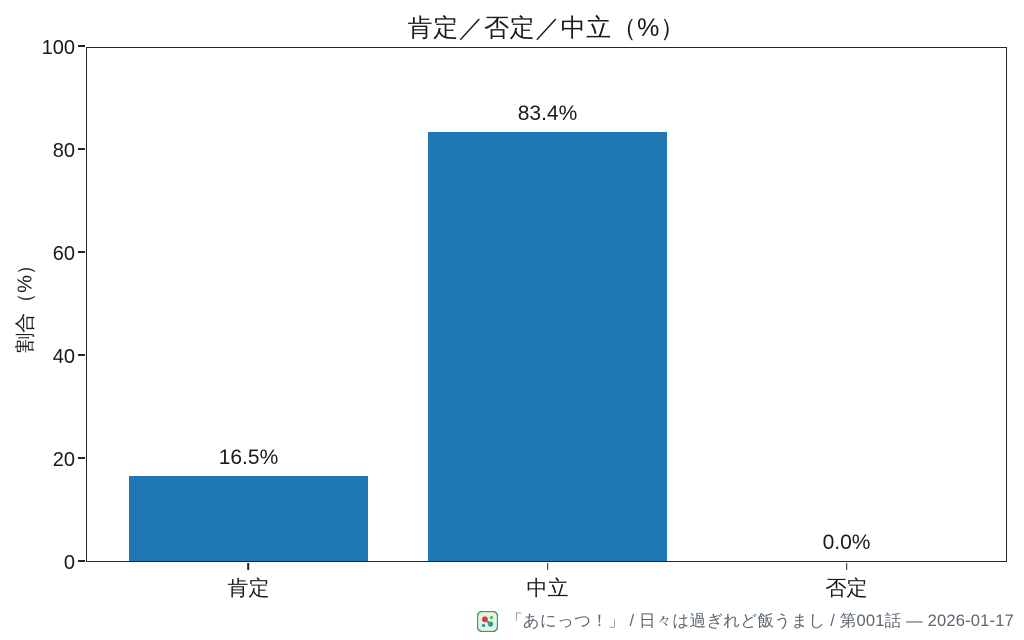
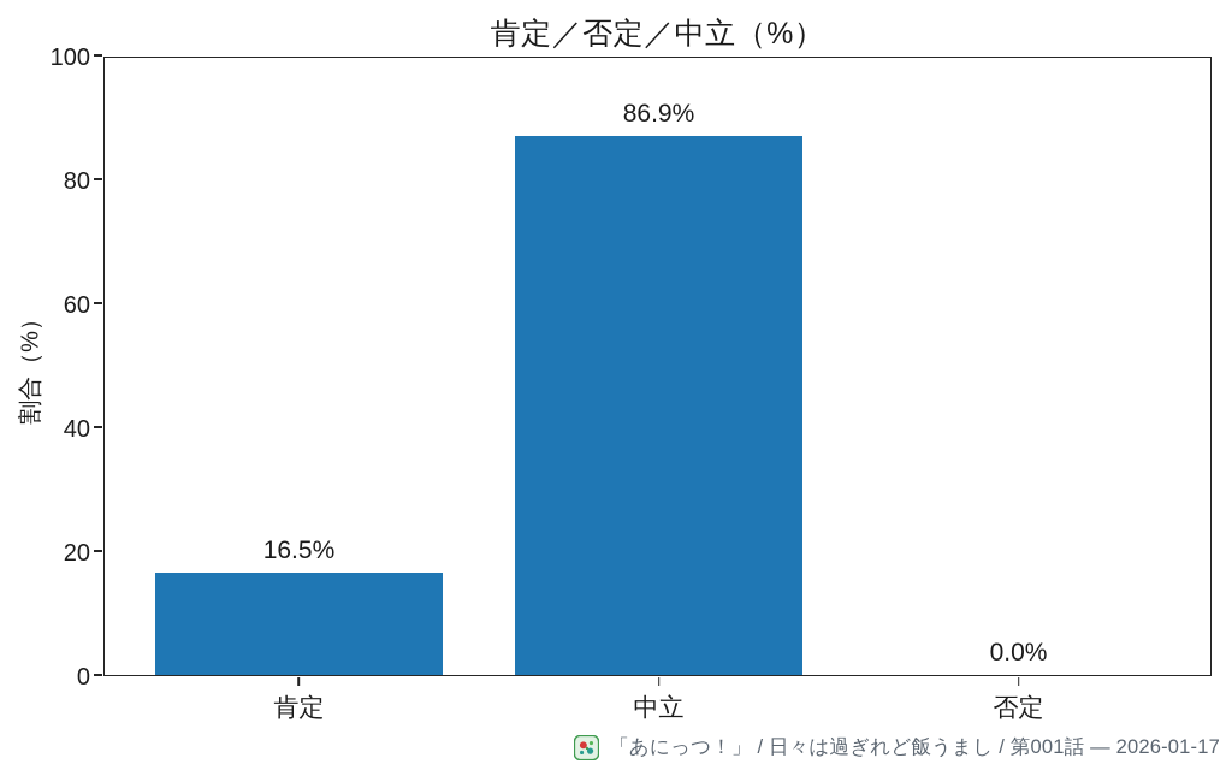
中立: 83.4% -> 86.9%
